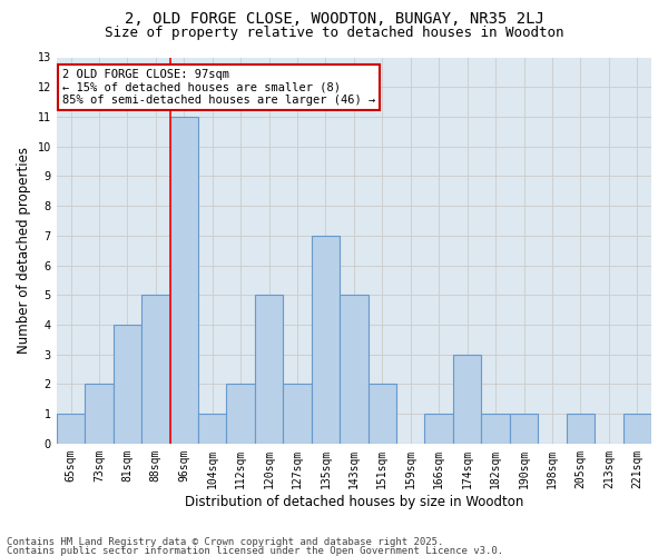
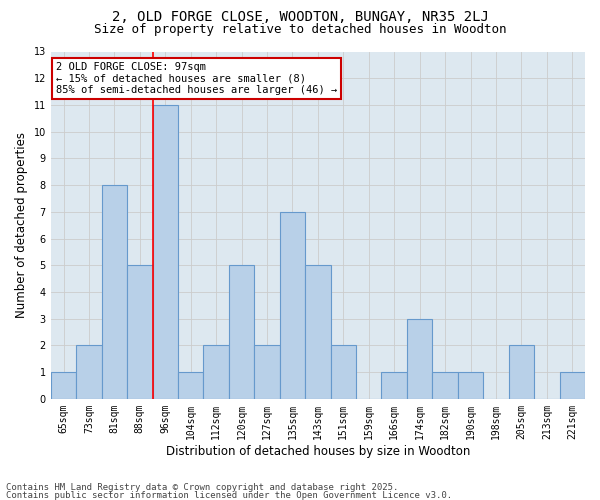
81sqm: 4 -> 8
205sqm: 1 -> 2
